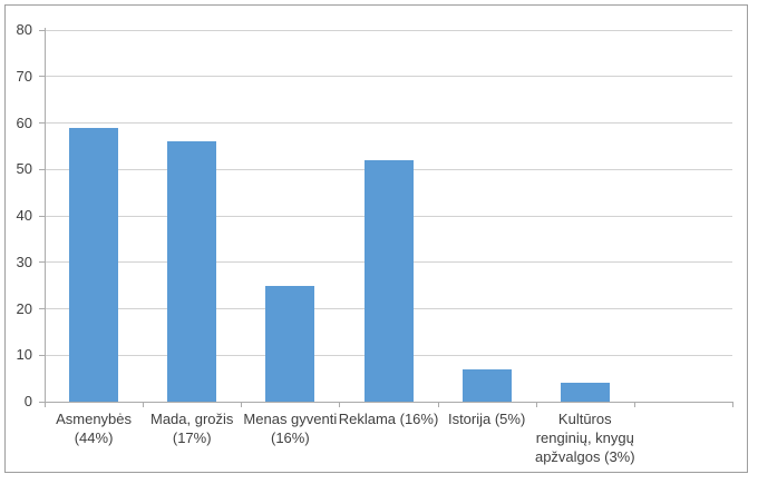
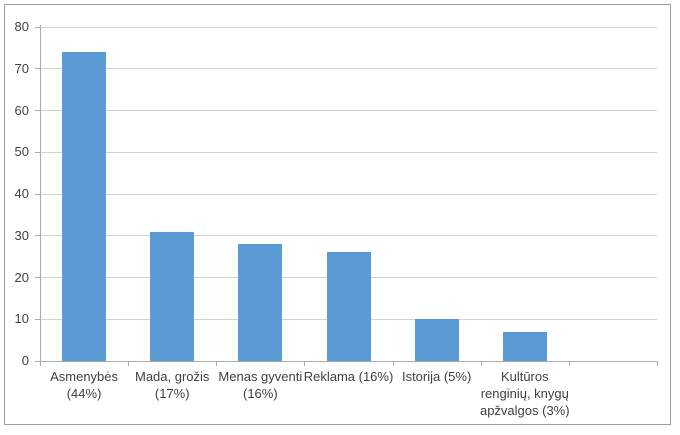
Asmenybės (44%): 59 -> 74
Mada, grožis (17%): 56 -> 31
Menas gyventi (16%): 25 -> 28
Reklama (16%): 52 -> 26
Istorija (5%): 7 -> 10
Kultūros renginių, knygų apžvalgos (3%): 4 -> 7
